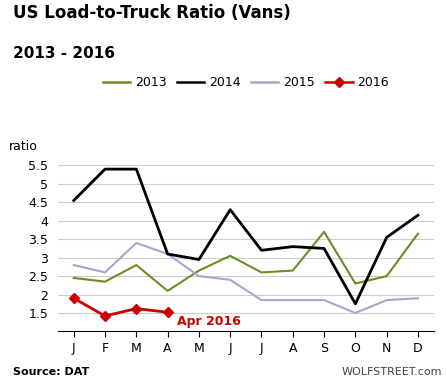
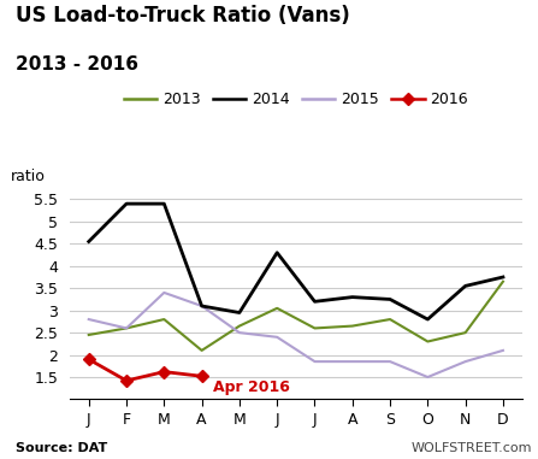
2013/F: 2.35 -> 2.60
2013/S: 3.70 -> 2.80
2014/O: 1.75 -> 2.80
2014/D: 4.15 -> 3.75
2015/D: 1.90 -> 2.10
